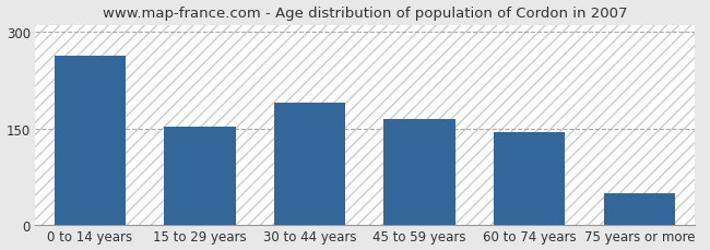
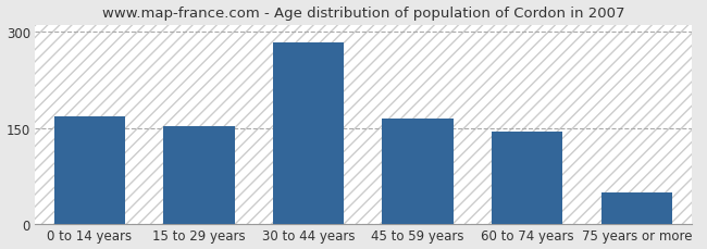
0 to 14 years: 262 -> 168
30 to 44 years: 190 -> 283
